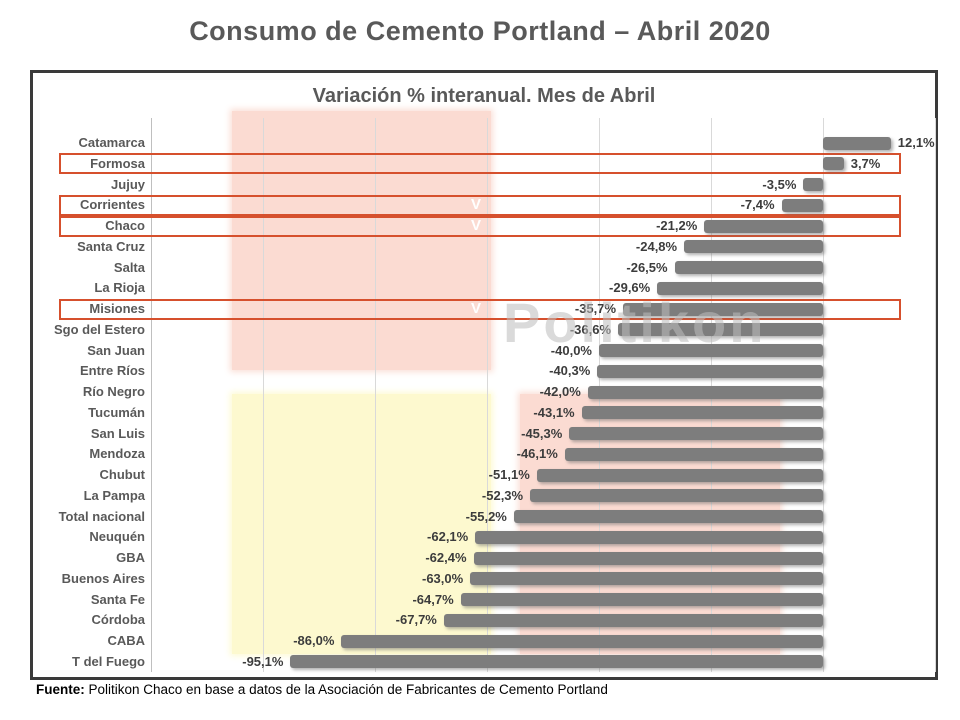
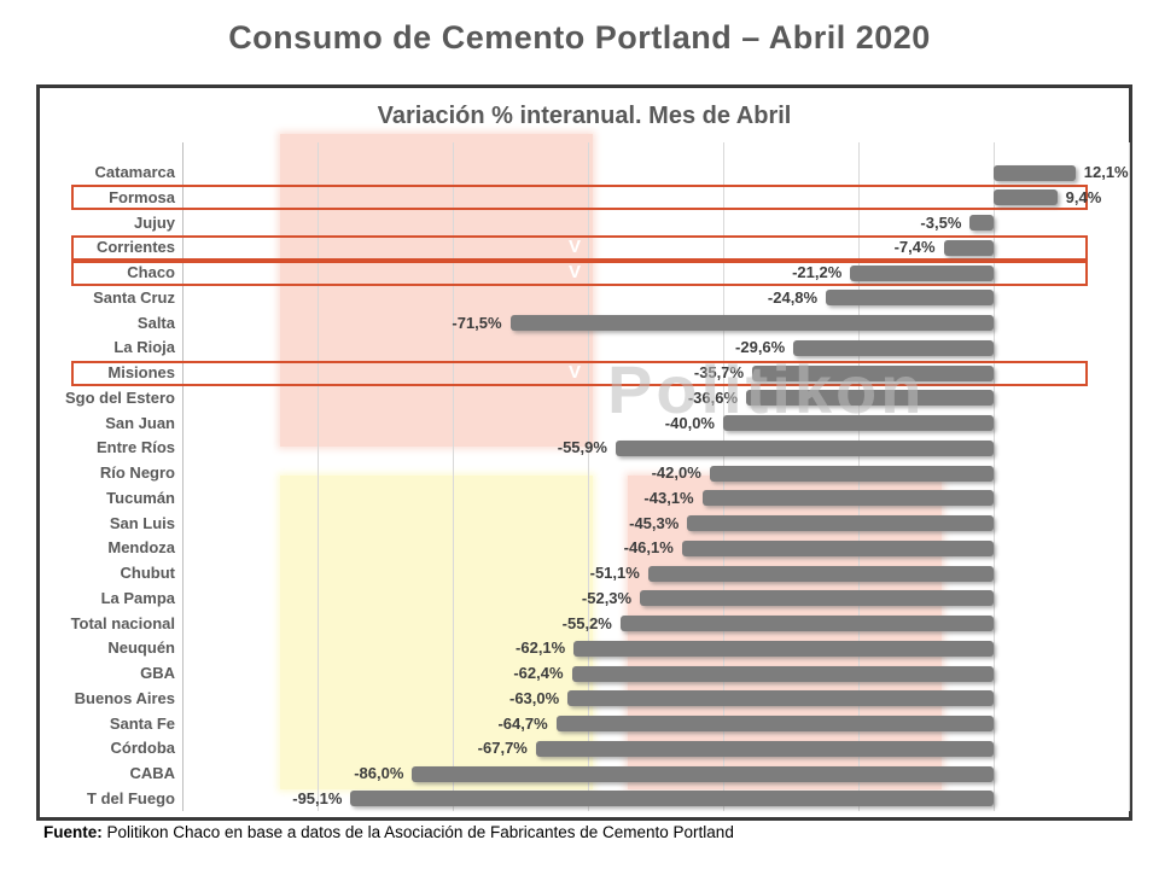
Formosa: 3,7% -> 9,4%
Salta: -26,5% -> -71,5%
Entre Ríos: -40,3% -> -55,9%
